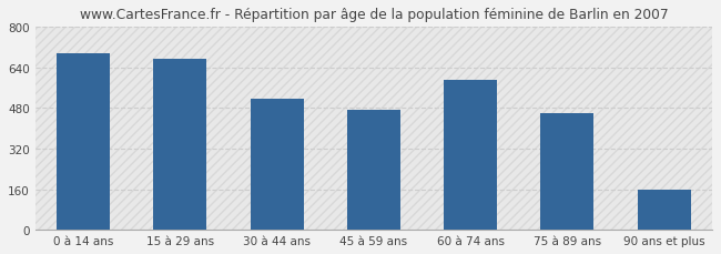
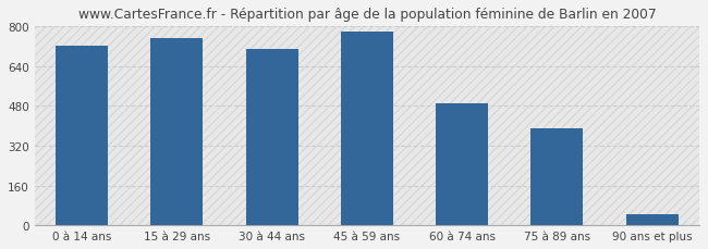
0 à 14 ans: 695 -> 724
15 à 29 ans: 675 -> 754
30 à 44 ans: 515 -> 710
45 à 59 ans: 475 -> 778
60 à 74 ans: 590 -> 490
75 à 89 ans: 460 -> 388
90 ans et plus: 160 -> 45
